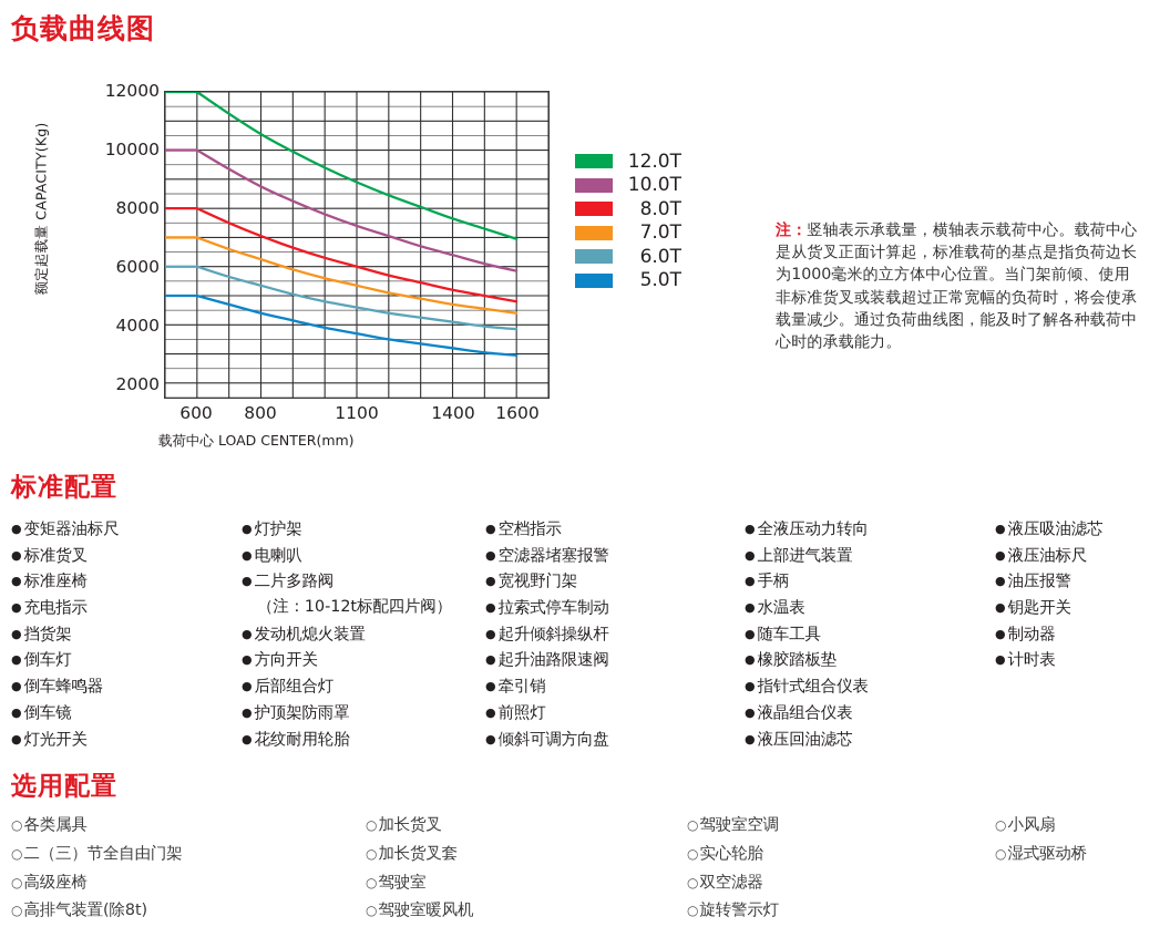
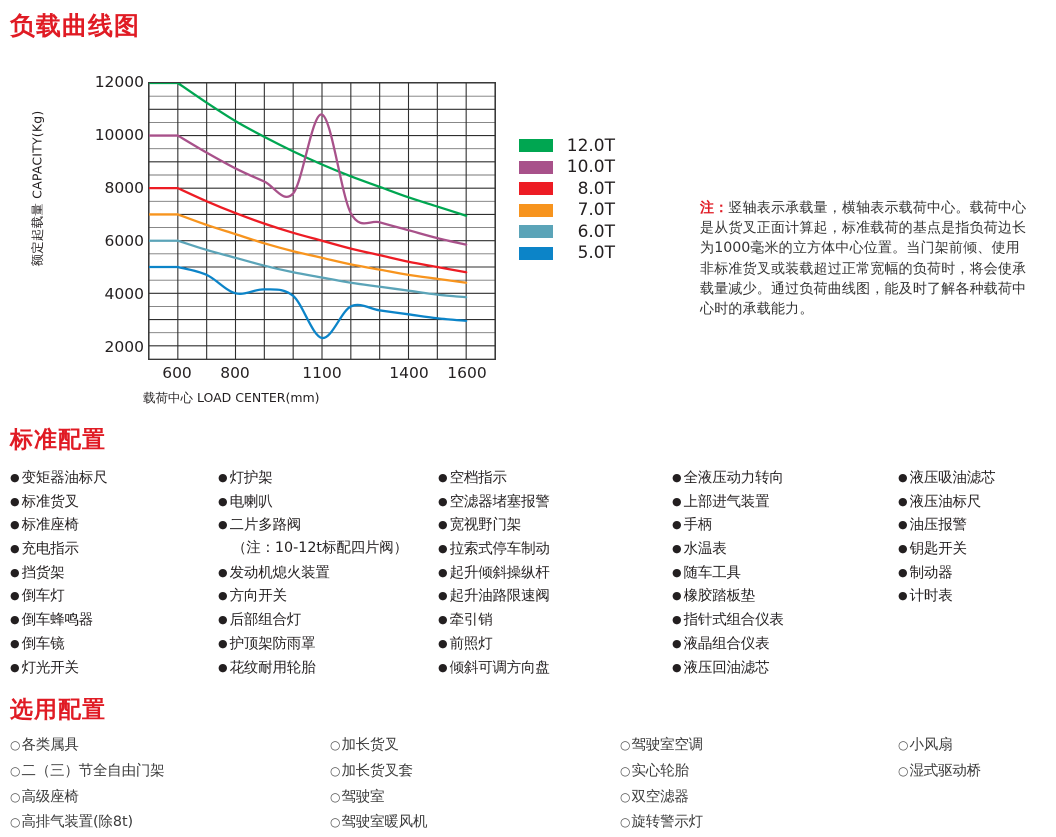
5.0T/800: 4400 -> 4000
10.0T/1100: 7400 -> 10800
5.0T/1100: 3700 -> 2300
